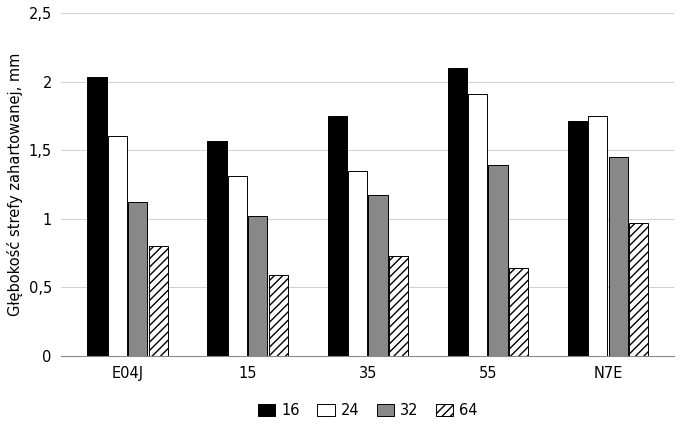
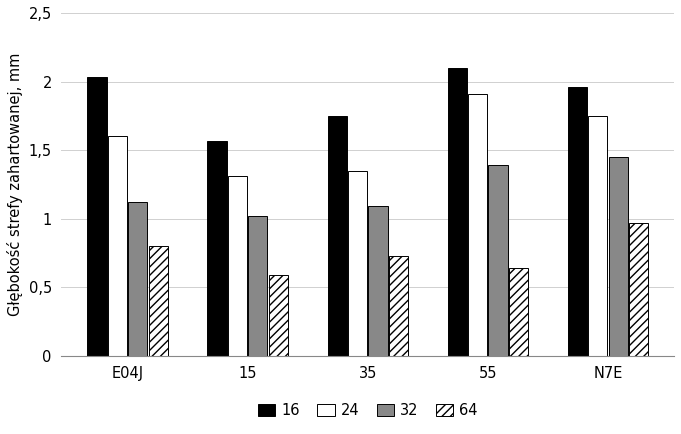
32/35: 1,17 -> 1,09
16/N7E: 1,71 -> 1,96
